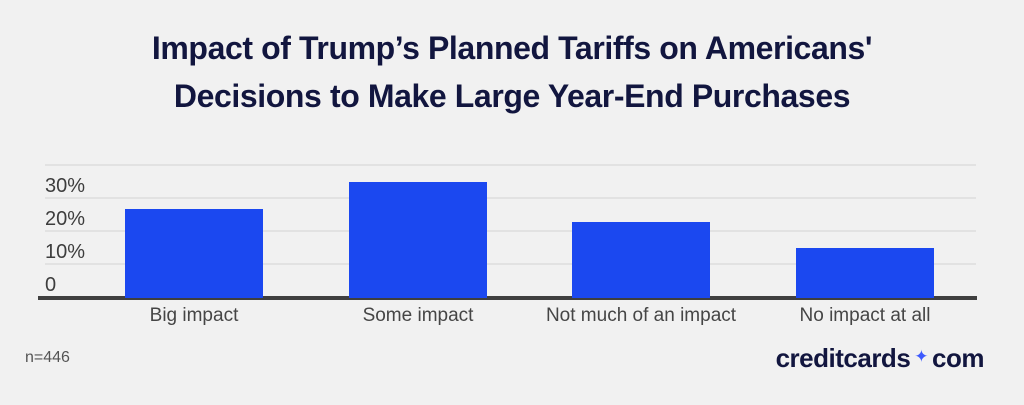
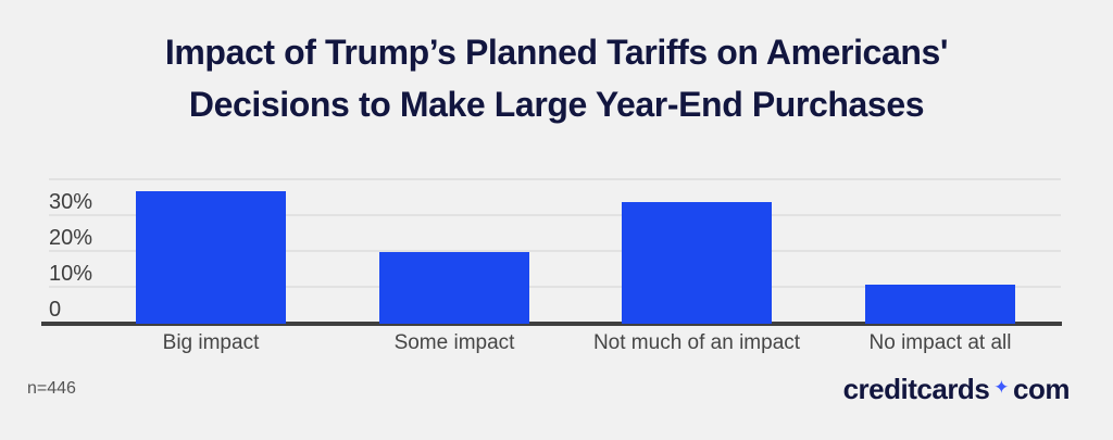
Big impact: 27% -> 37%
Some impact: 35% -> 20%
Not much of an impact: 23% -> 34%
No impact at all: 15% -> 11%
